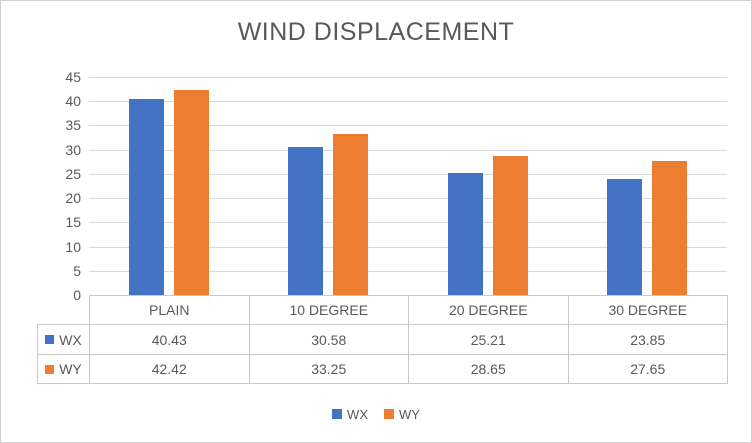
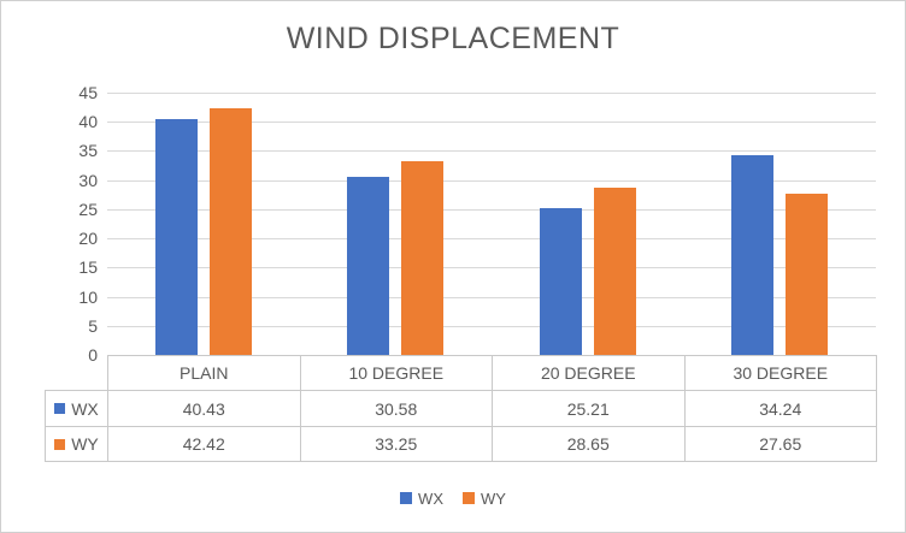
WX/30 DEGREE: 23.85 -> 34.24
